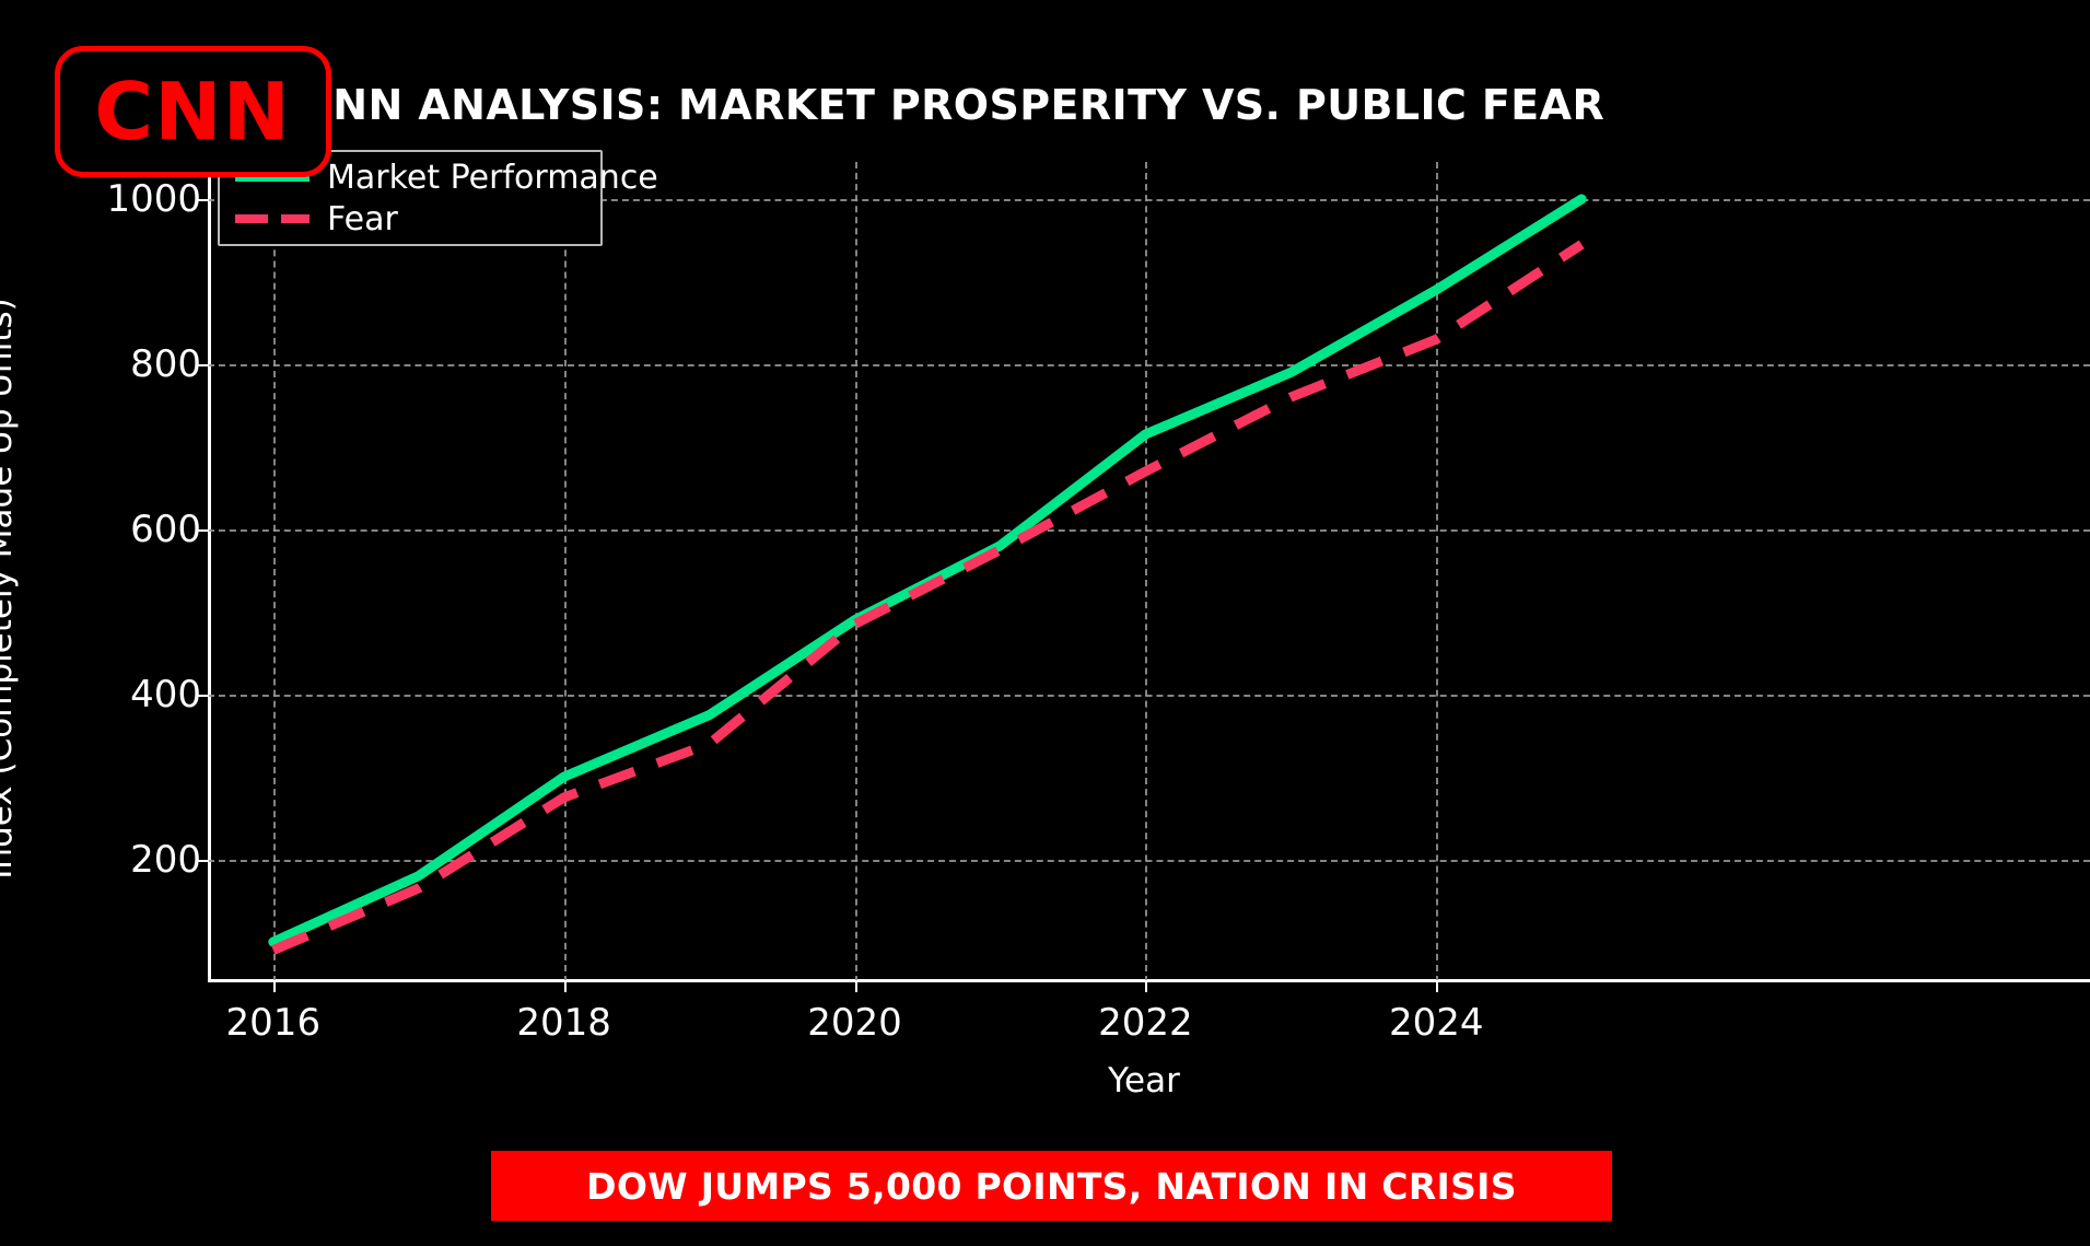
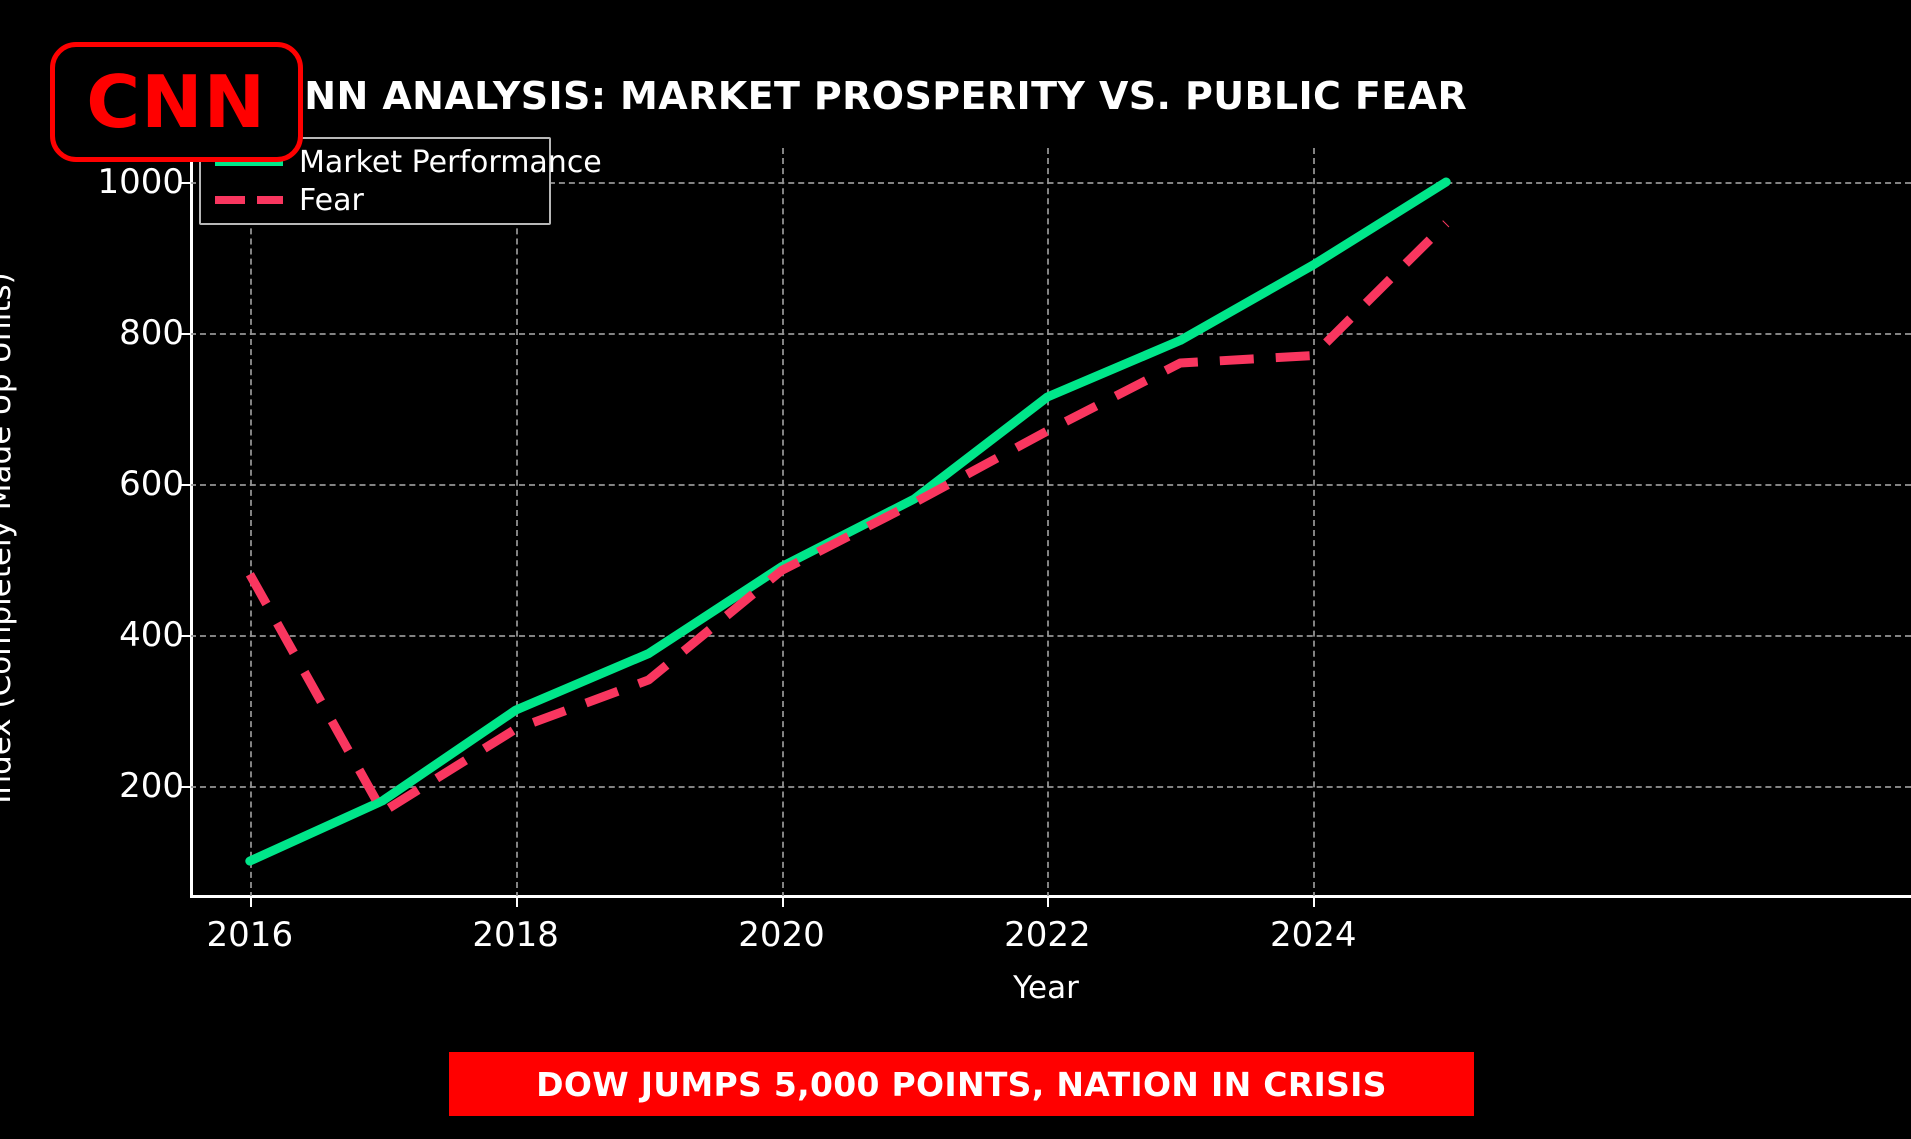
Fear/2016: 90 -> 480
Fear/2024: 830 -> 770
